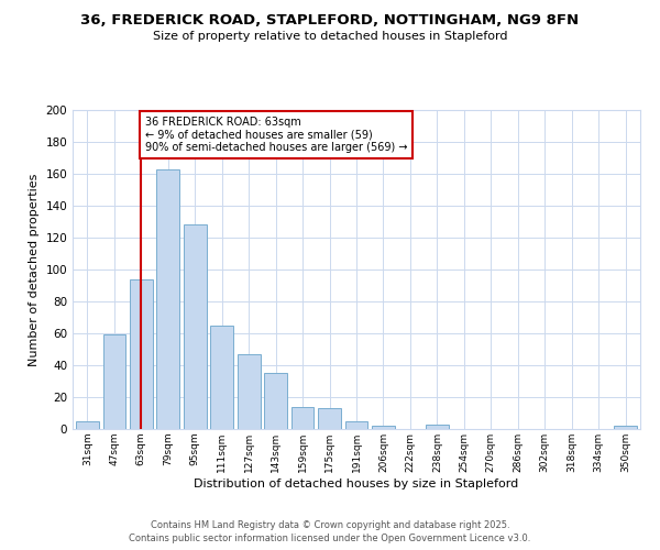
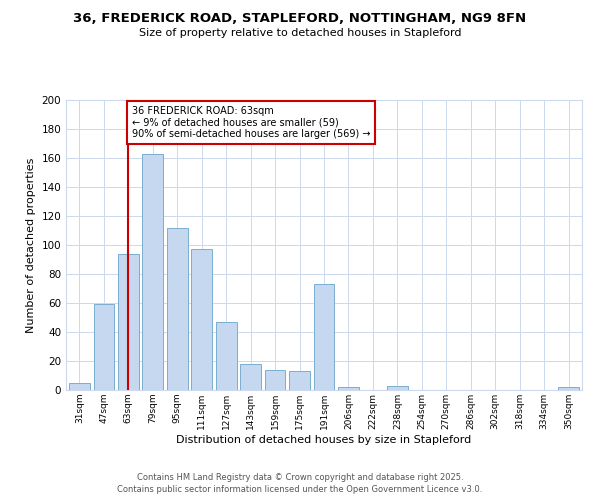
95sqm: 128 -> 112
111sqm: 65 -> 97
143sqm: 35 -> 18
191sqm: 5 -> 73
